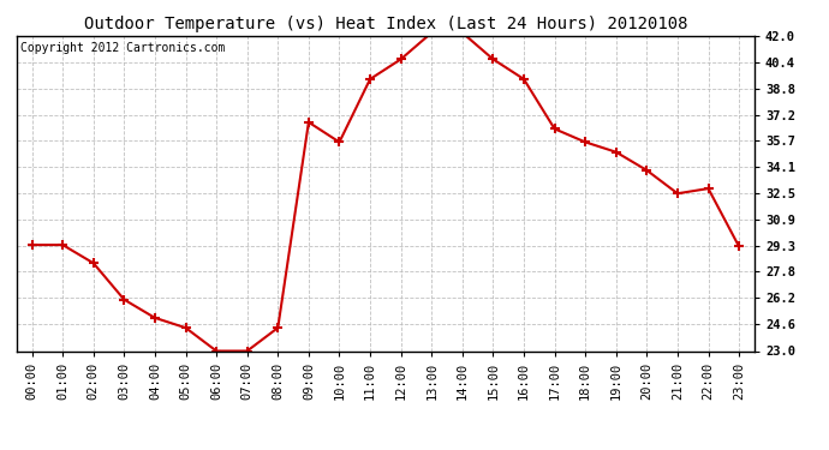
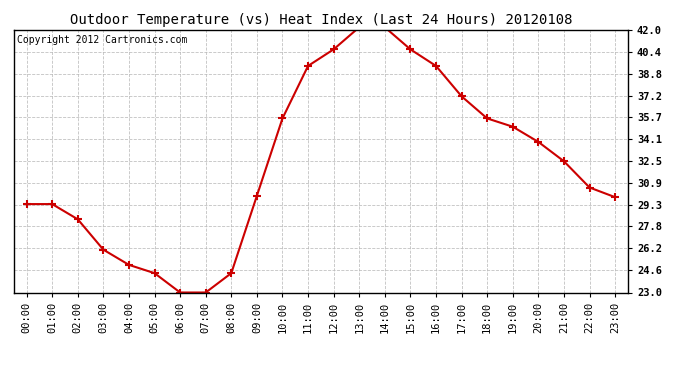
09:00: 36.8 -> 30.0
17:00: 36.4 -> 37.2
22:00: 32.8 -> 30.6
23:00: 29.3 -> 29.9
